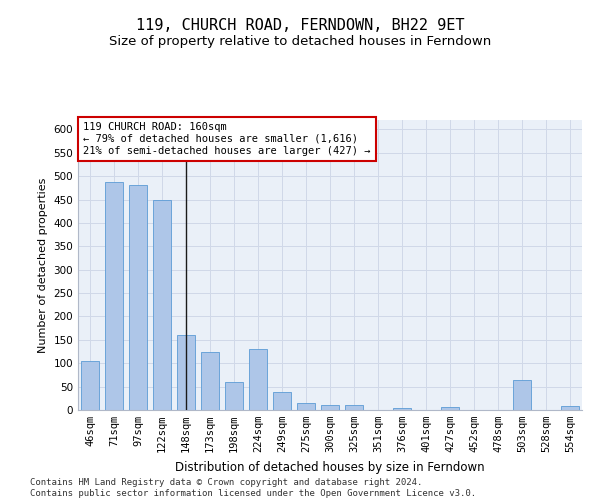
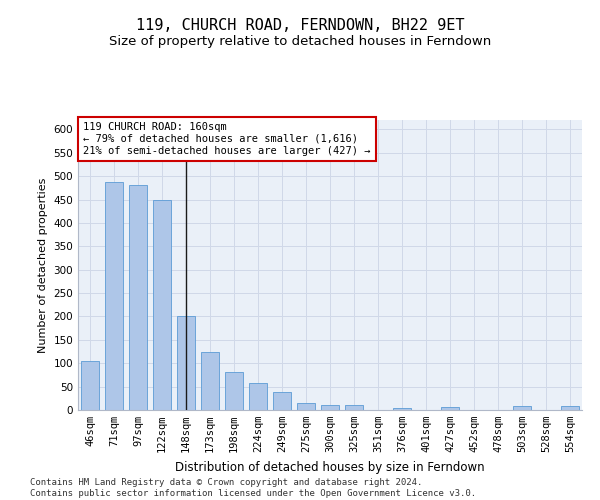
148sqm: 160 -> 202
198sqm: 60 -> 82
224sqm: 130 -> 57
503sqm: 65 -> 8
